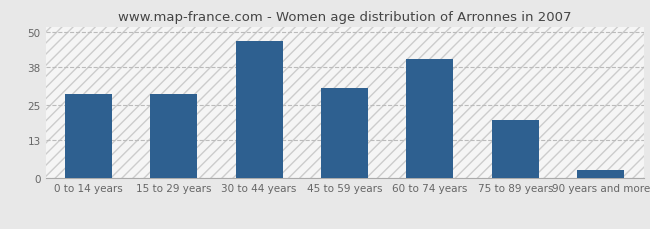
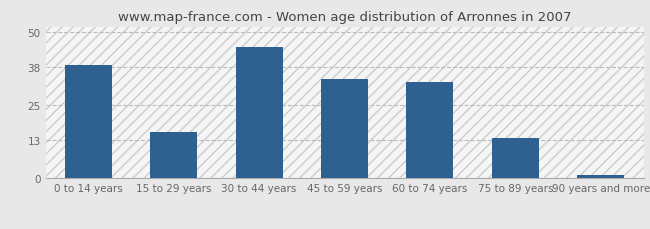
0 to 14 years: 29 -> 39
15 to 29 years: 29 -> 16
30 to 44 years: 47 -> 45
45 to 59 years: 31 -> 34
60 to 74 years: 41 -> 33
75 to 89 years: 20 -> 14
90 years and more: 3 -> 1
